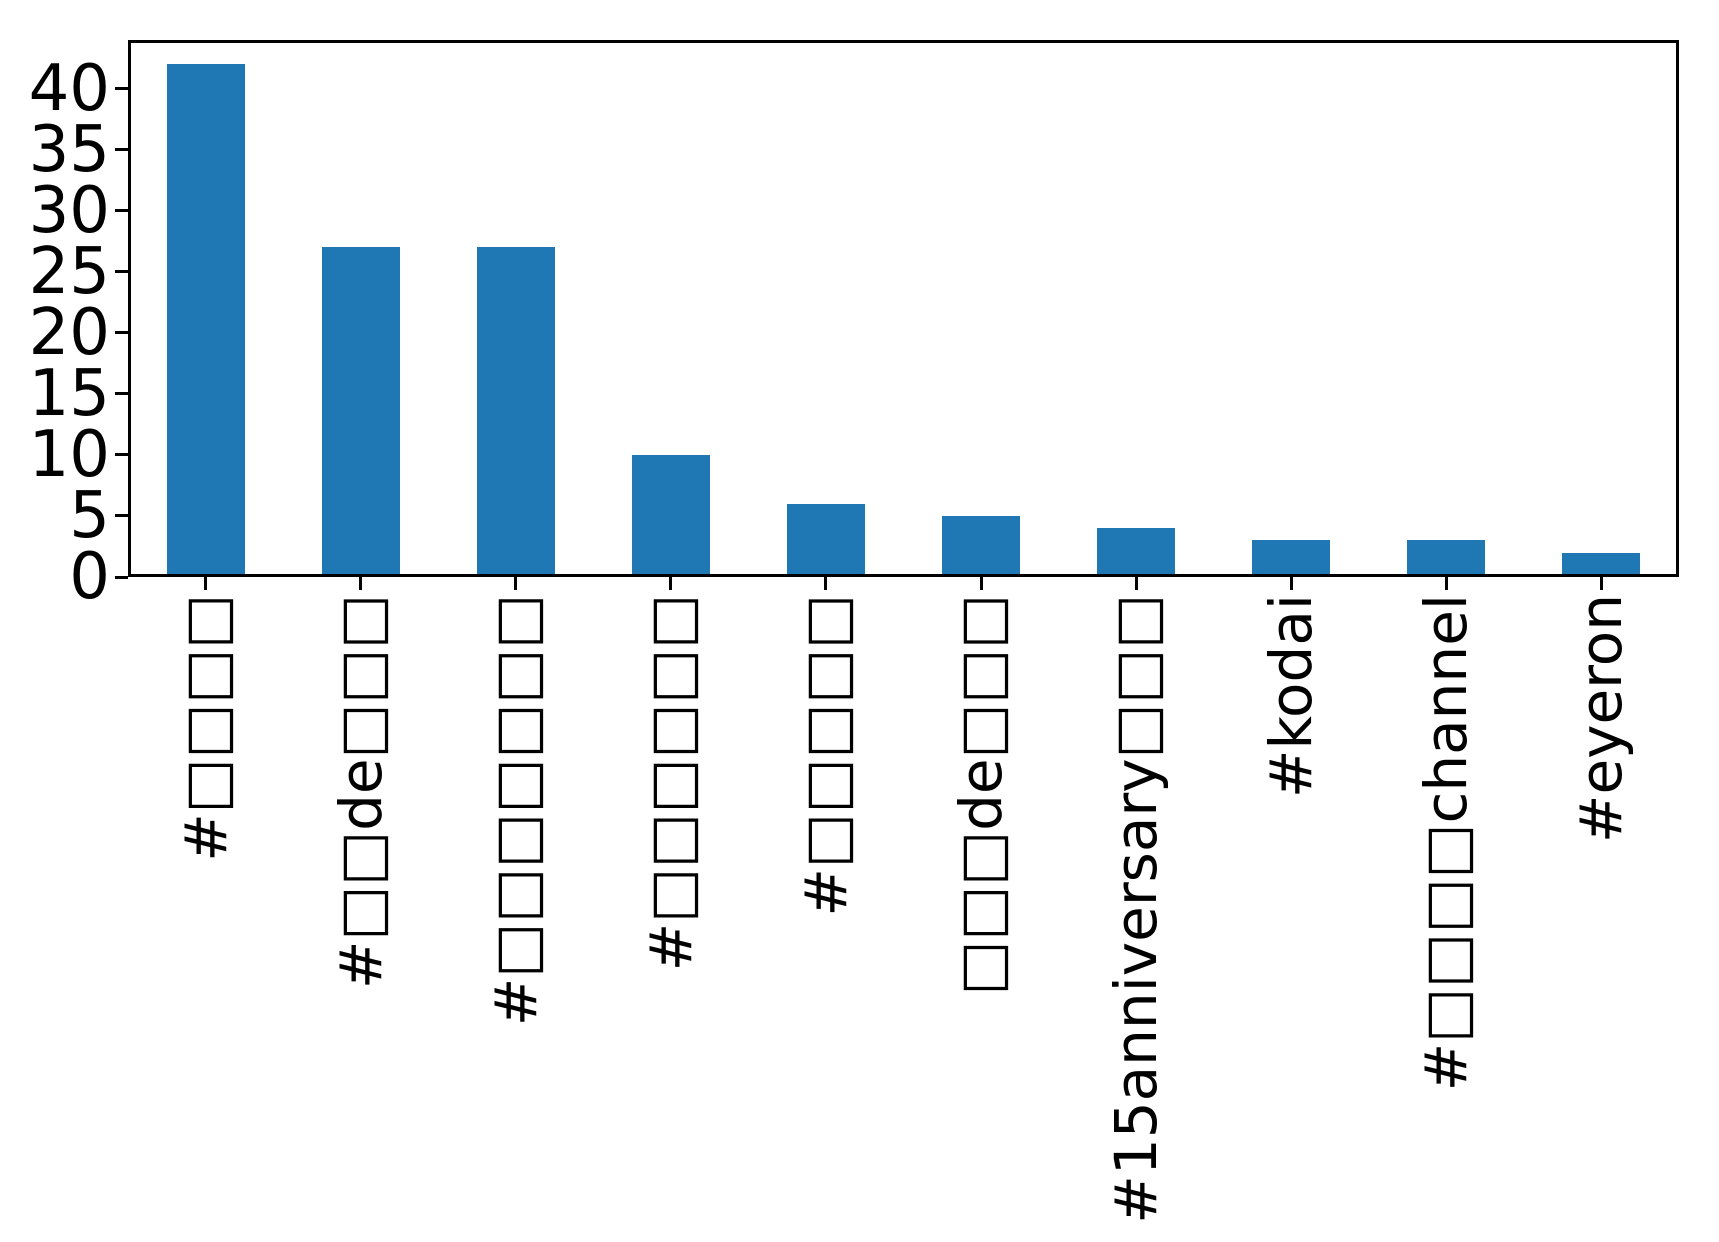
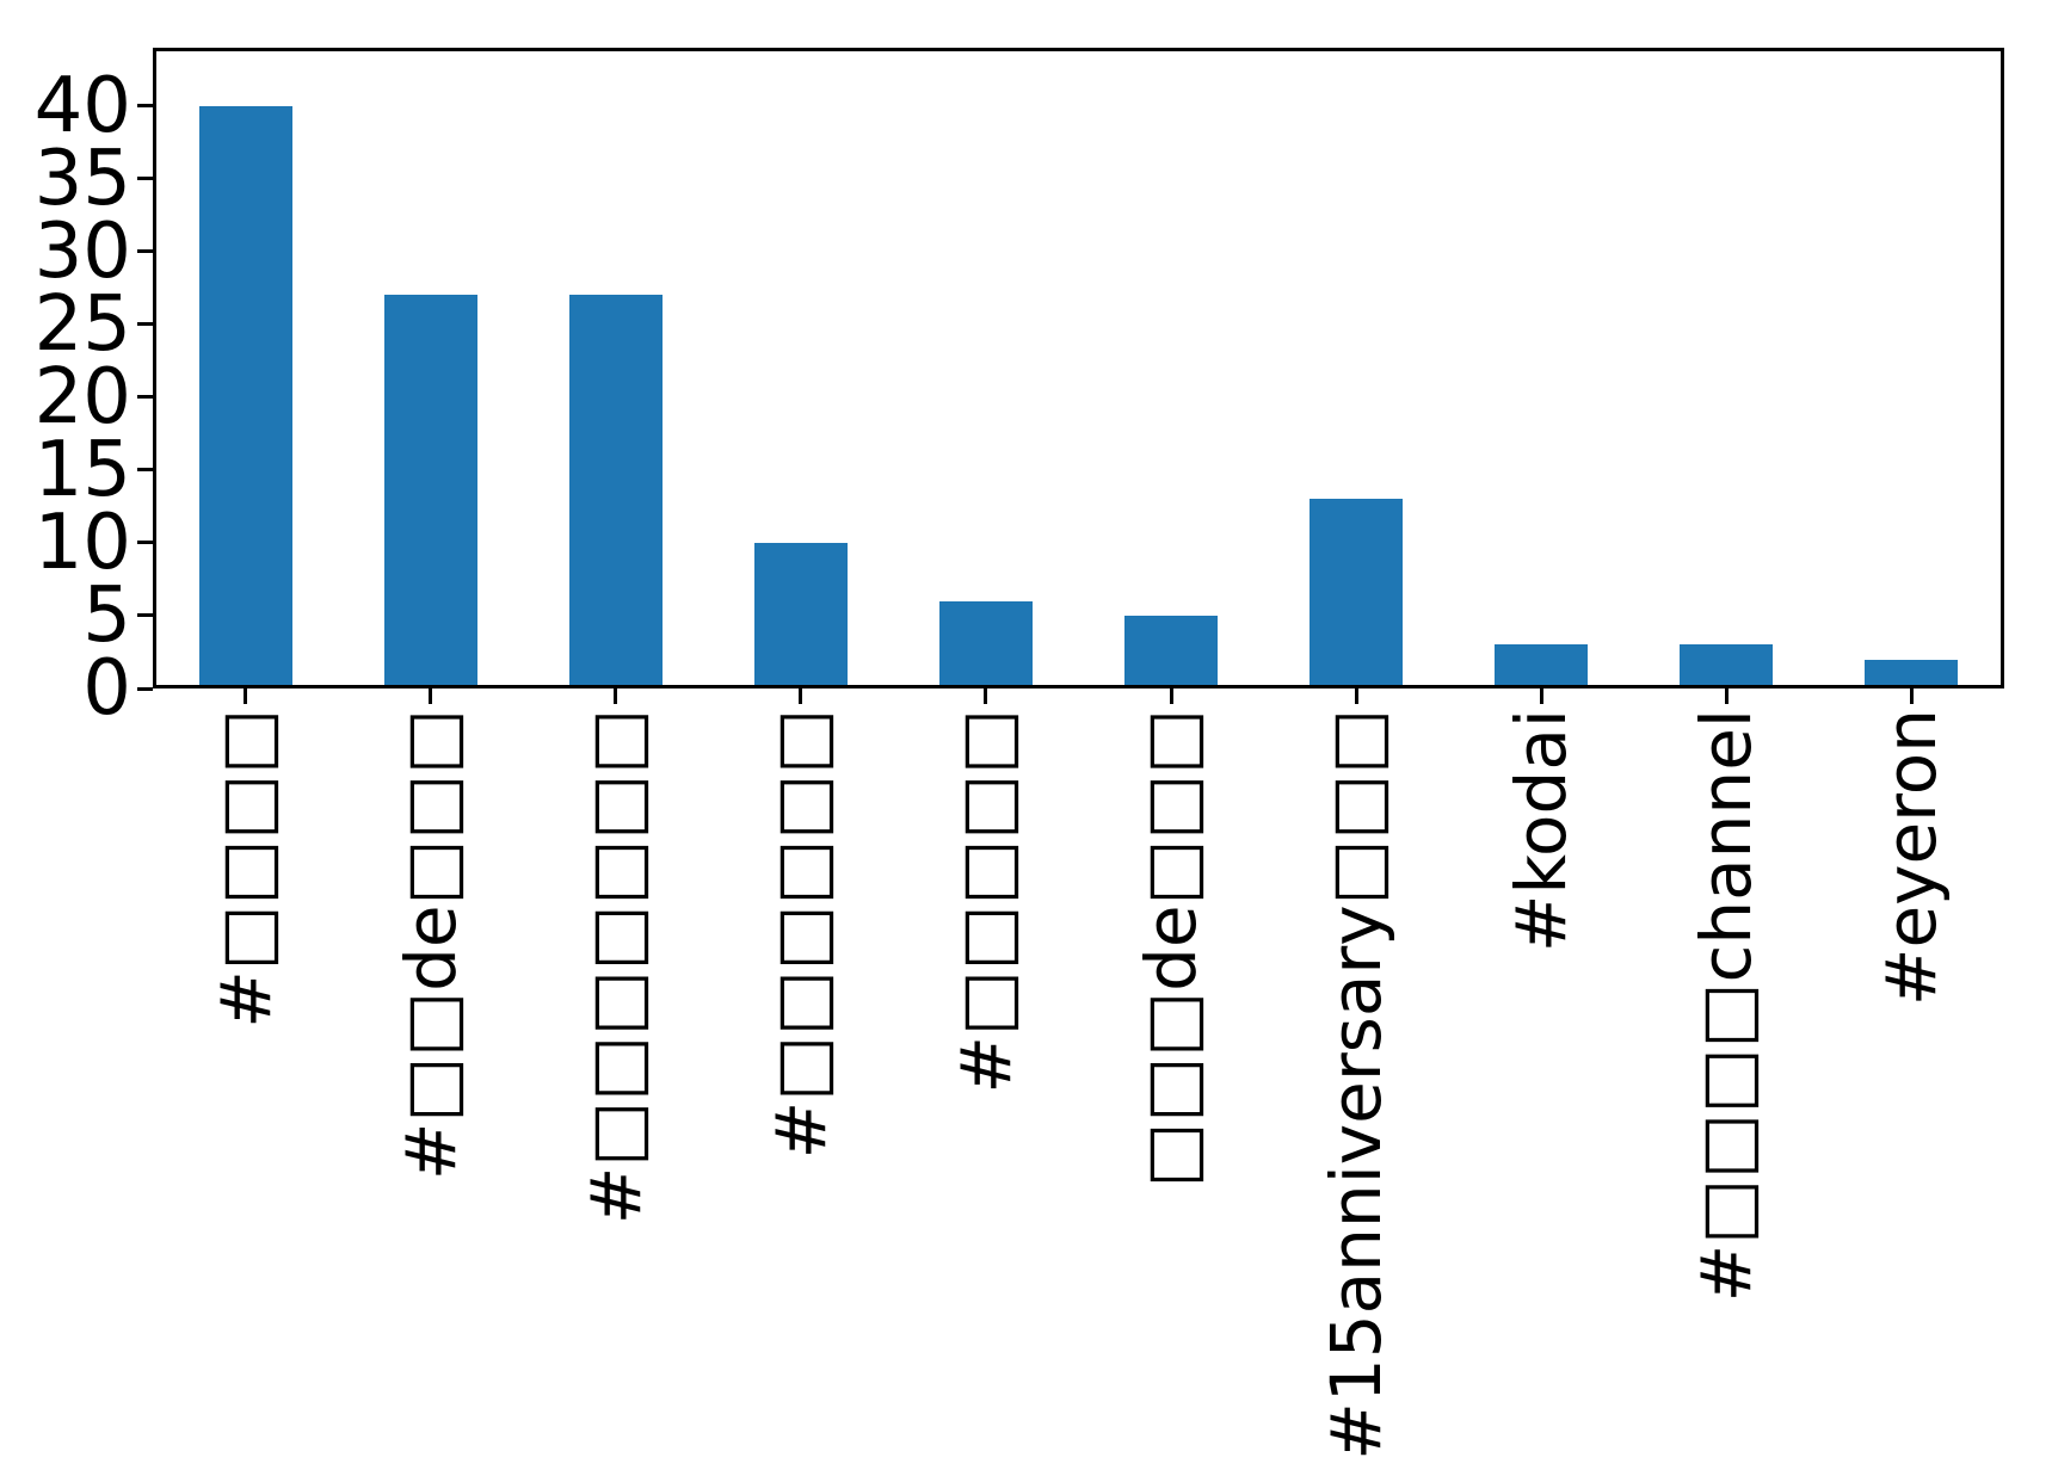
#□□□□: 42 -> 40
#15anniversary□□□: 4 -> 13
